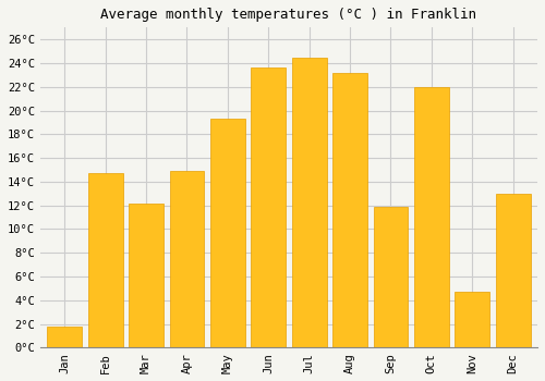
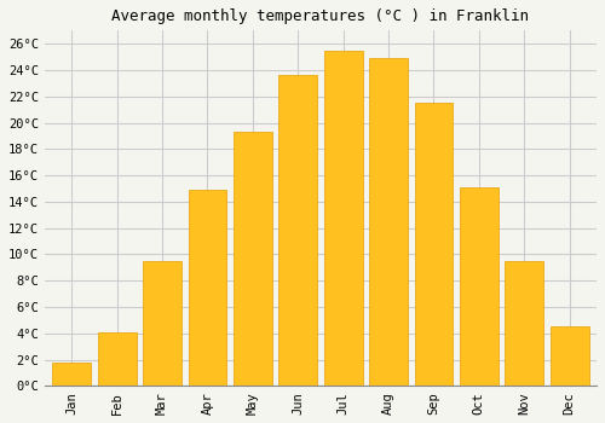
Feb: 14.7°C -> 4.1°C
Mar: 12.2°C -> 9.5°C
Jul: 24.5°C -> 25.5°C
Aug: 23.2°C -> 24.9°C
Sep: 11.9°C -> 21.5°C
Oct: 22.0°C -> 15.1°C
Nov: 4.7°C -> 9.5°C
Dec: 13.0°C -> 4.5°C
